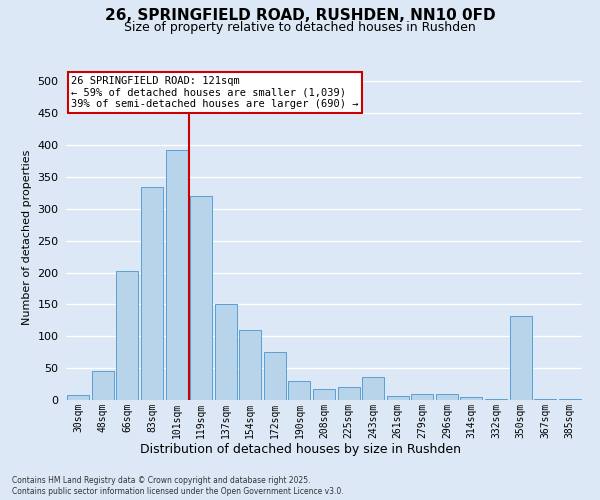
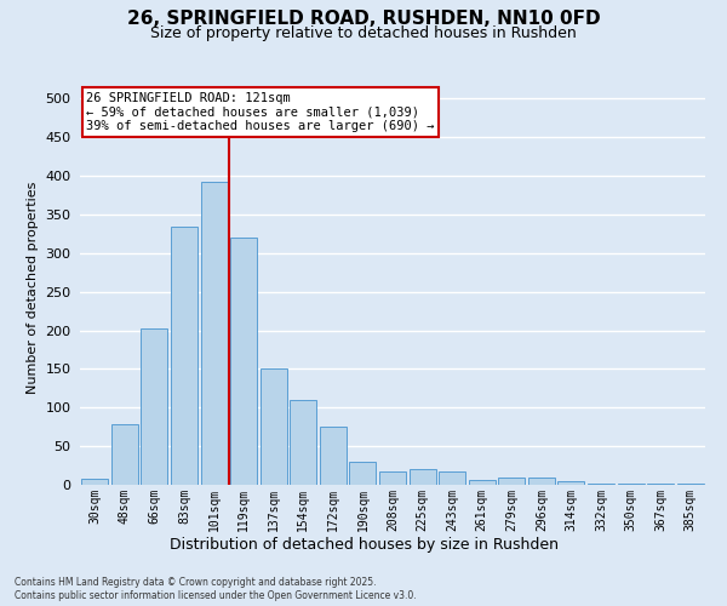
48sqm: 46 -> 78
243sqm: 36 -> 18
350sqm: 132 -> 1
